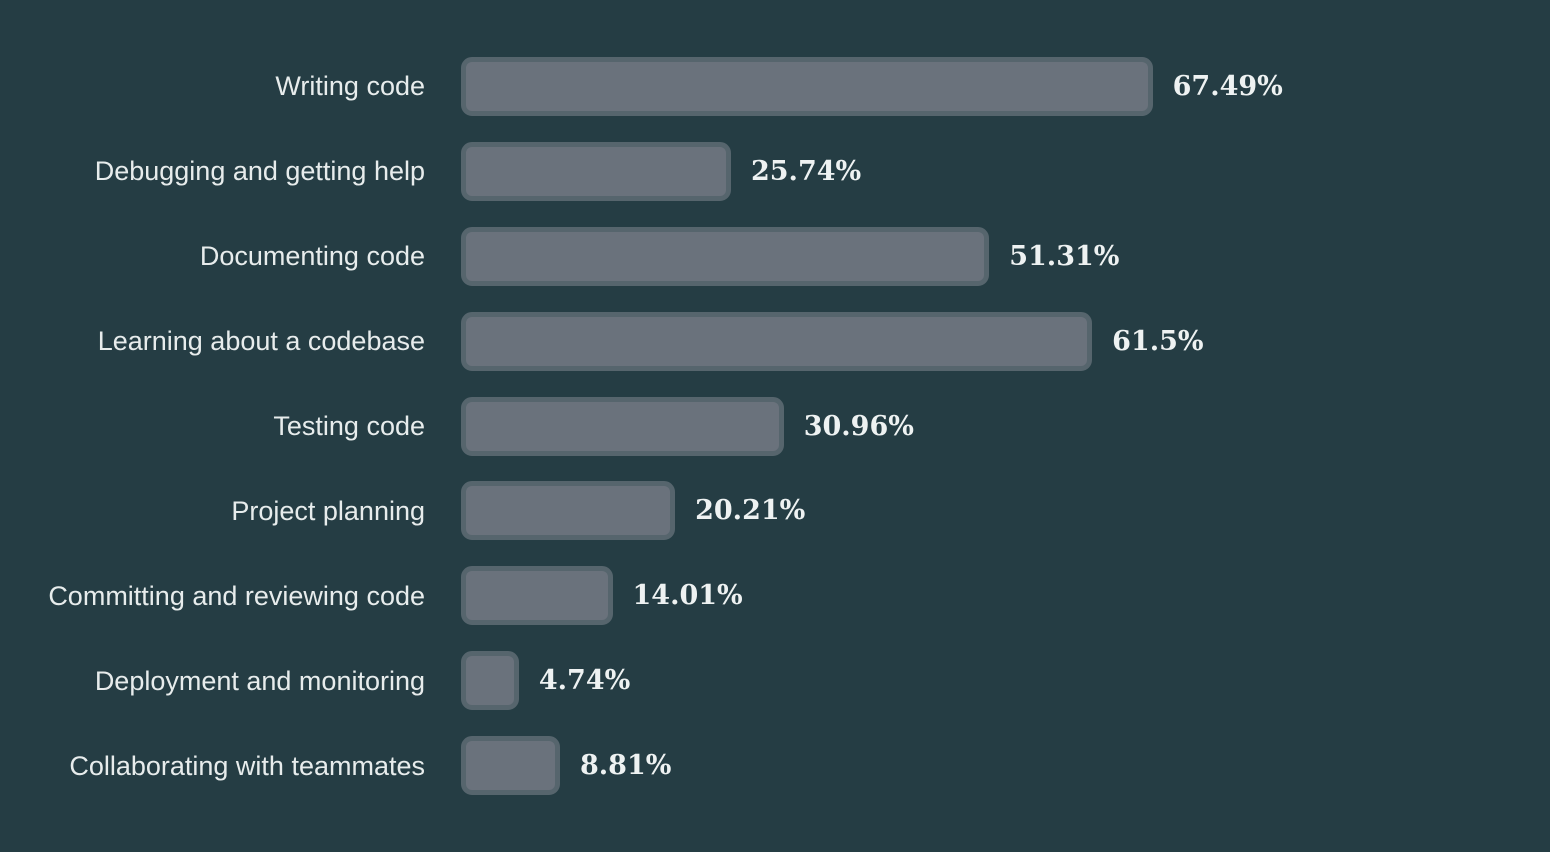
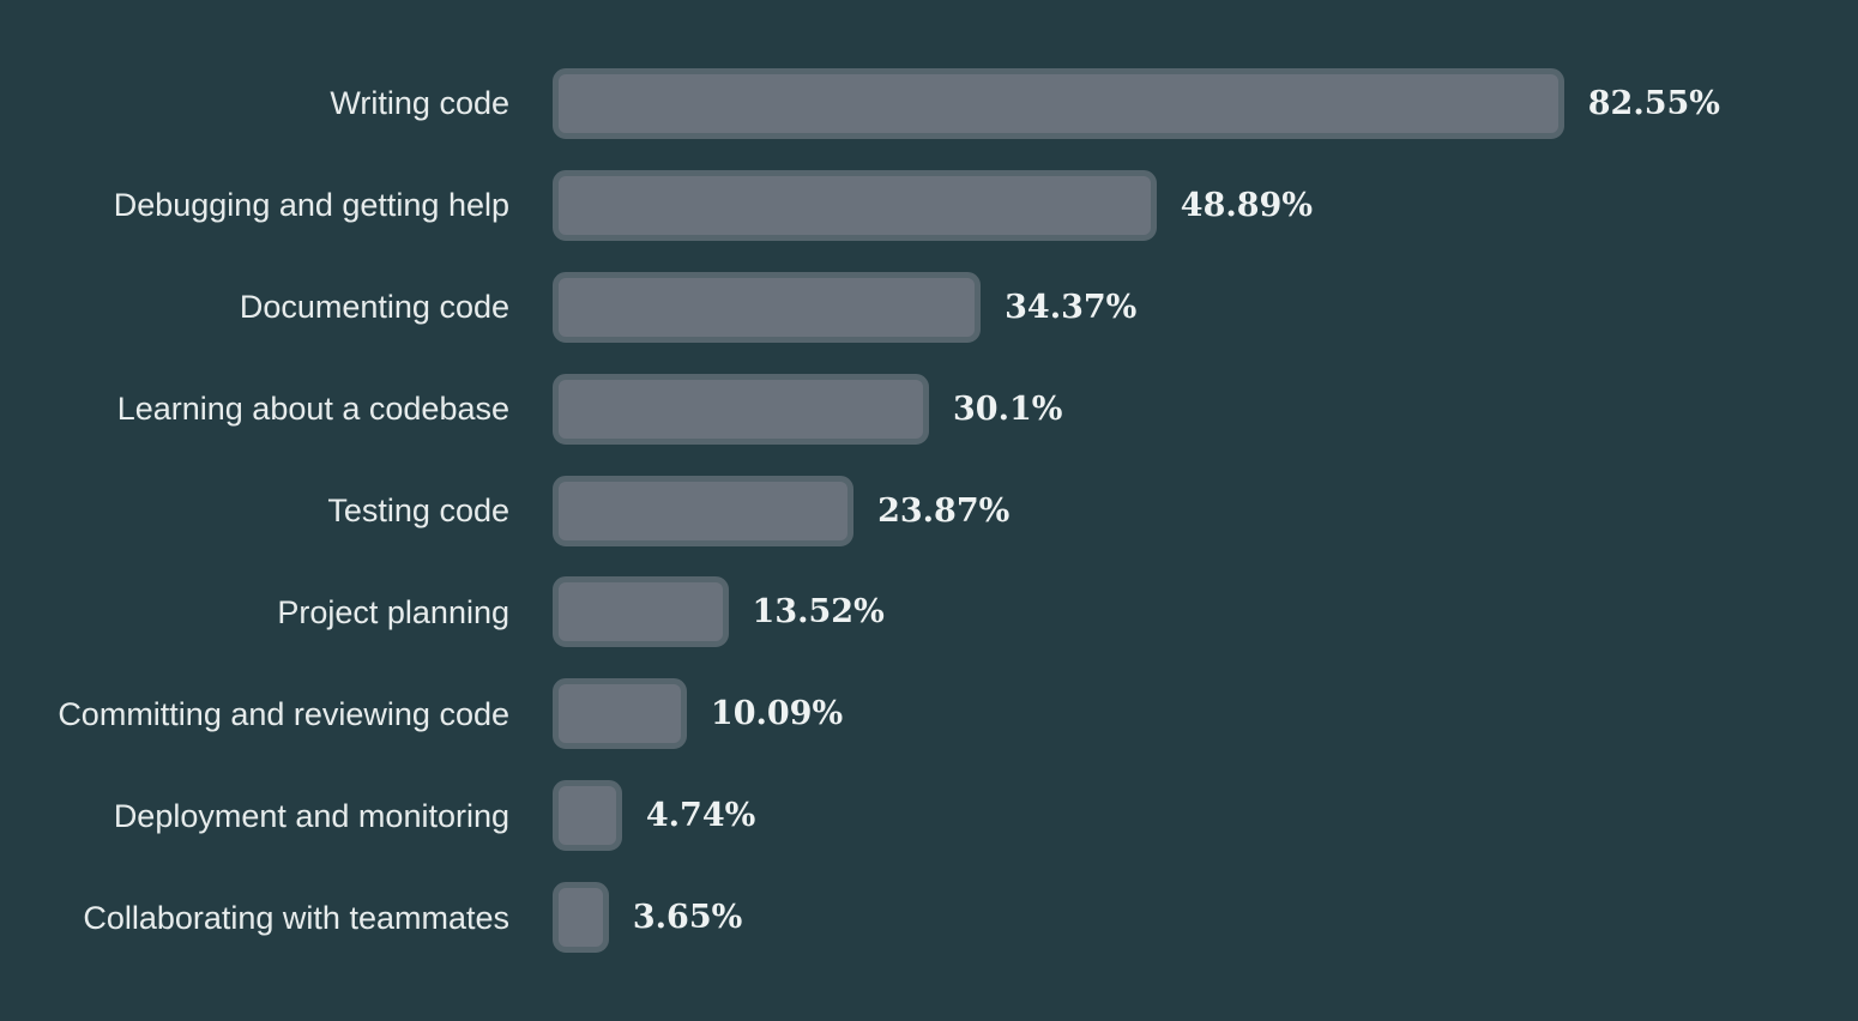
Writing code: 67.49% -> 82.55%
Debugging and getting help: 25.74% -> 48.89%
Documenting code: 51.31% -> 34.37%
Learning about a codebase: 61.5% -> 30.1%
Testing code: 30.96% -> 23.87%
Project planning: 20.21% -> 13.52%
Committing and reviewing code: 14.01% -> 10.09%
Collaborating with teammates: 8.81% -> 3.65%
